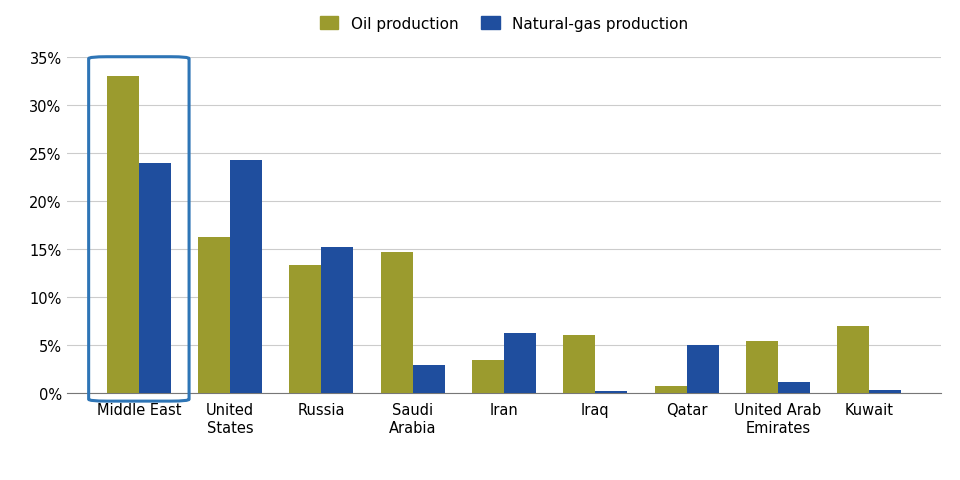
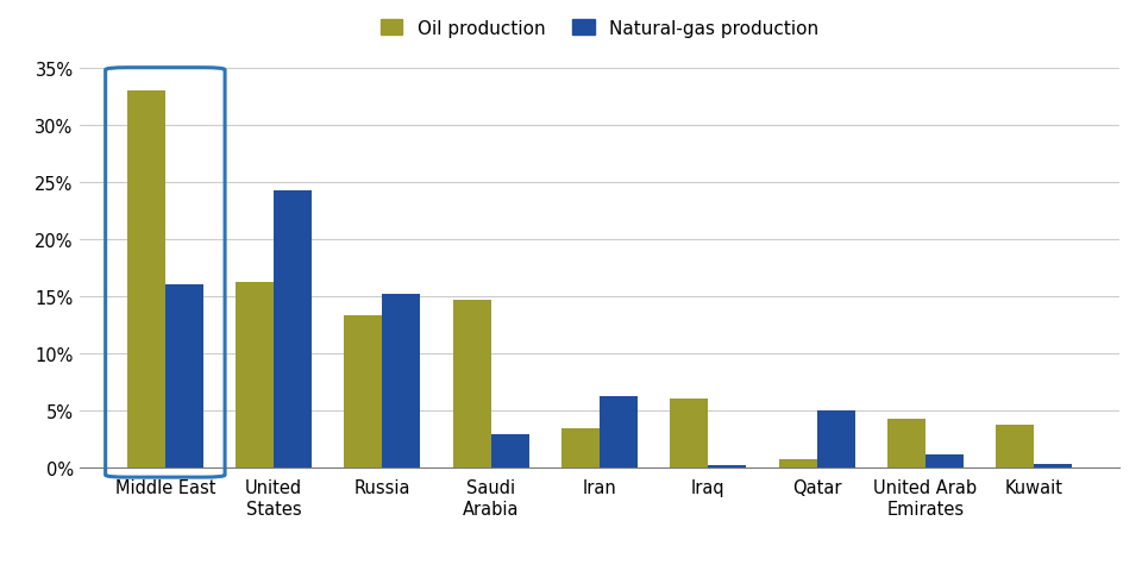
Natural-gas production/Middle East: 24.0% -> 16.1%
Oil production/United Arab Emirates: 5.4% -> 4.3%
Oil production/Kuwait: 7.0% -> 3.8%
